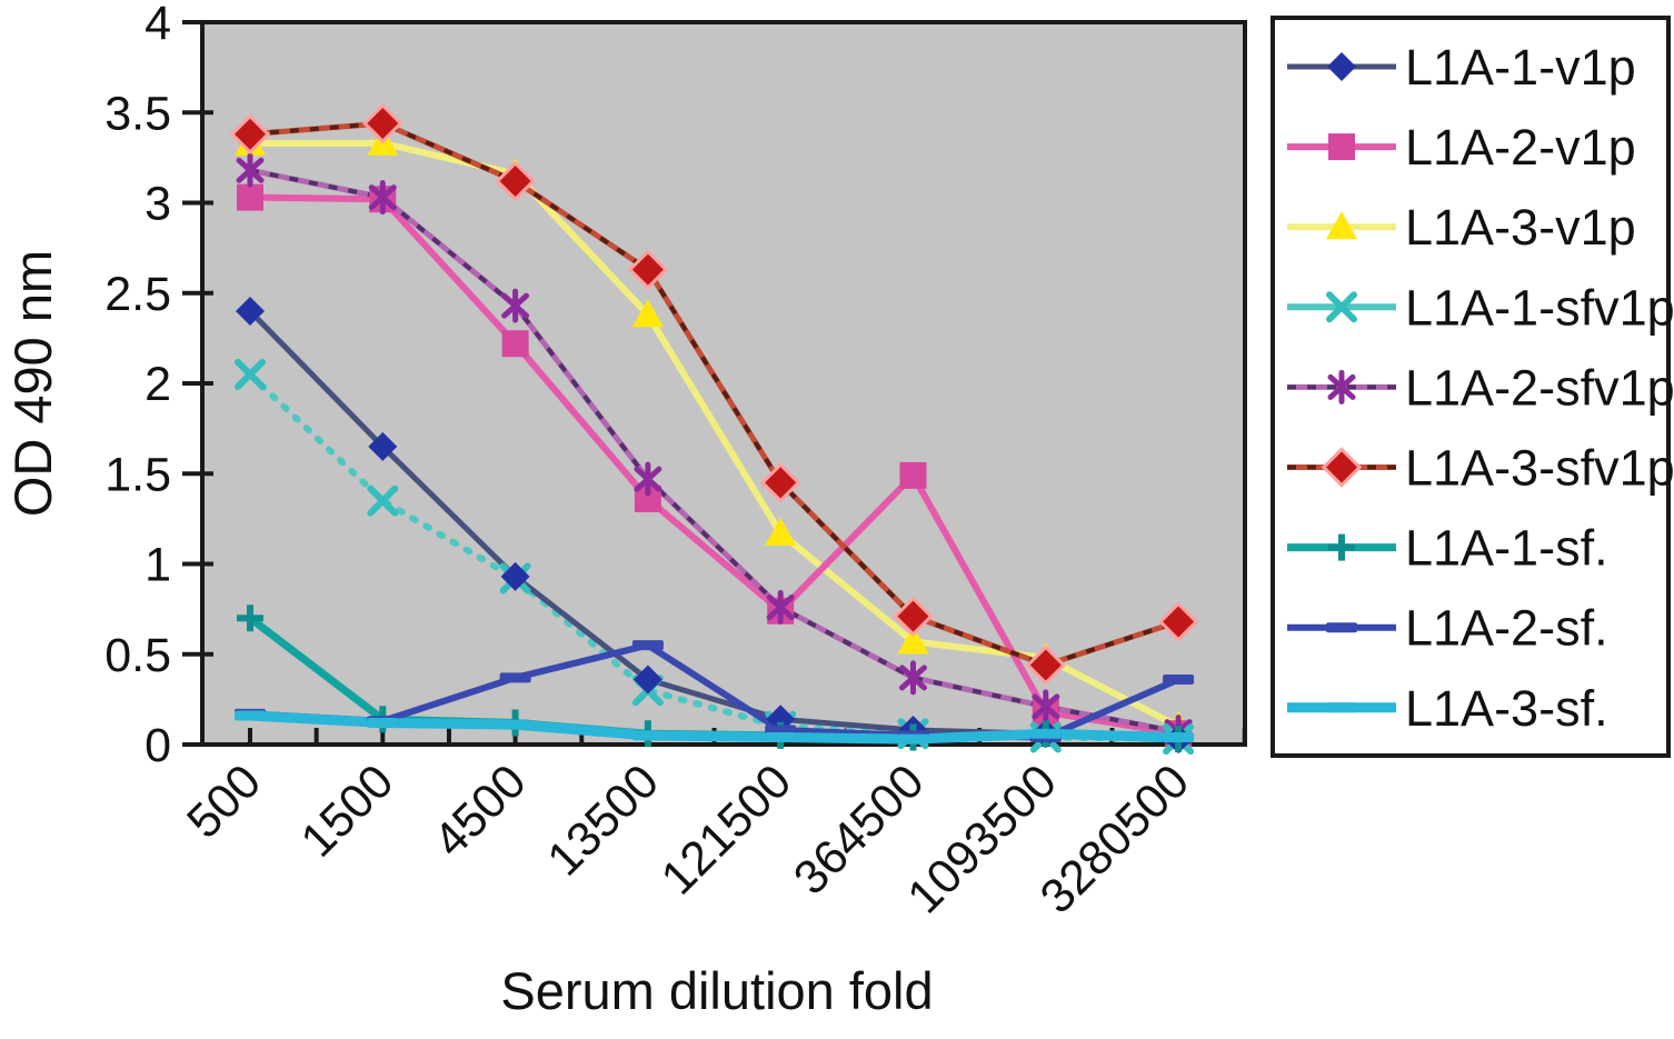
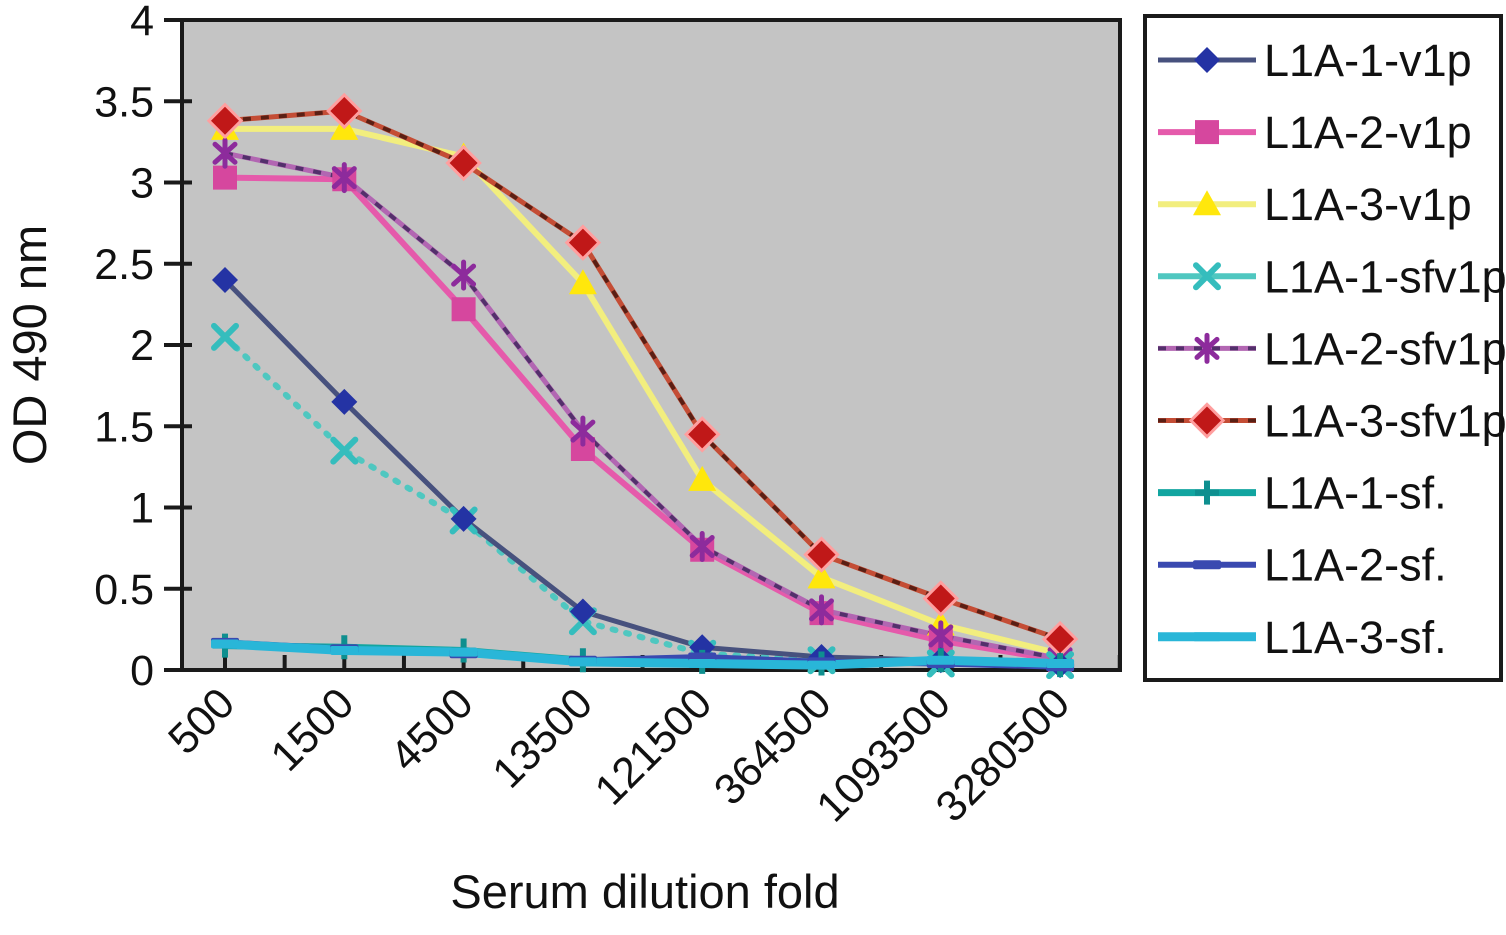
L1A-1-sf./500: 0.70 -> 0.15
L1A-2-sf./4500: 0.37 -> 0.10
L1A-2-sf./13500: 0.55 -> 0.06
L1A-2-v1p/364500: 1.49 -> 0.35
L1A-3-v1p/1093500: 0.48 -> 0.28
L1A-3-sfv1p/3280500: 0.68 -> 0.19
L1A-2-sf./3280500: 0.36 -> 0.02
